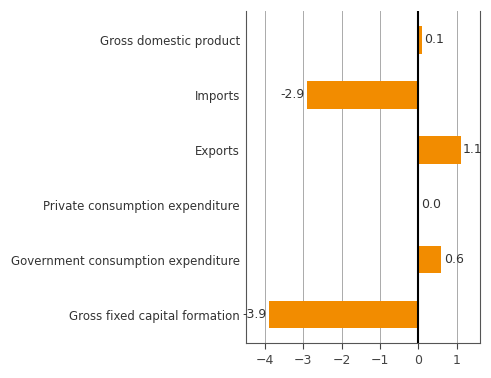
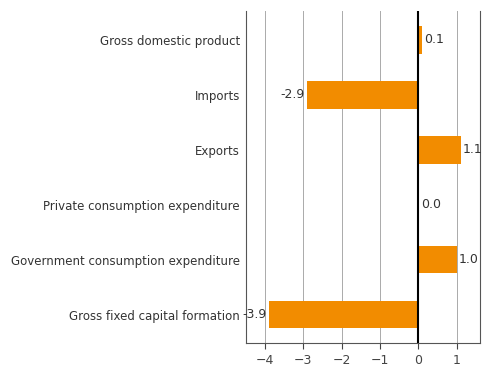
Government consumption expenditure: 0.6 -> 1.0
